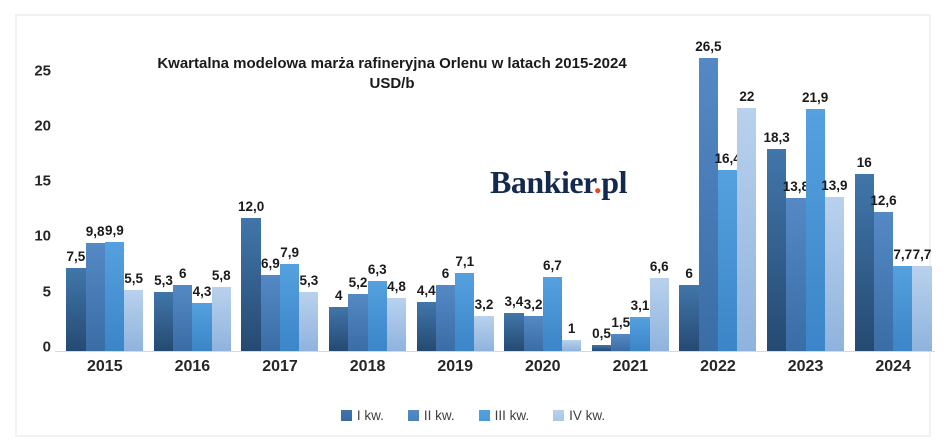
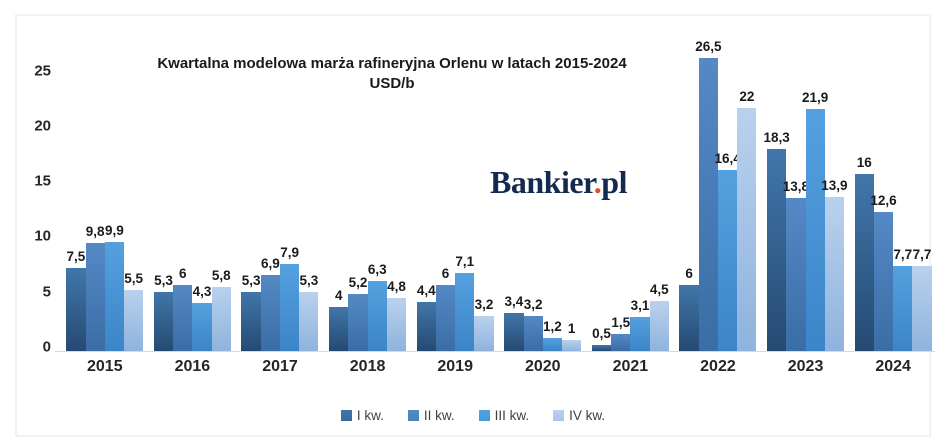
I kw./2017: 12,0 -> 5,3
III kw./2020: 6,7 -> 1,2
IV kw./2021: 6,6 -> 4,5
